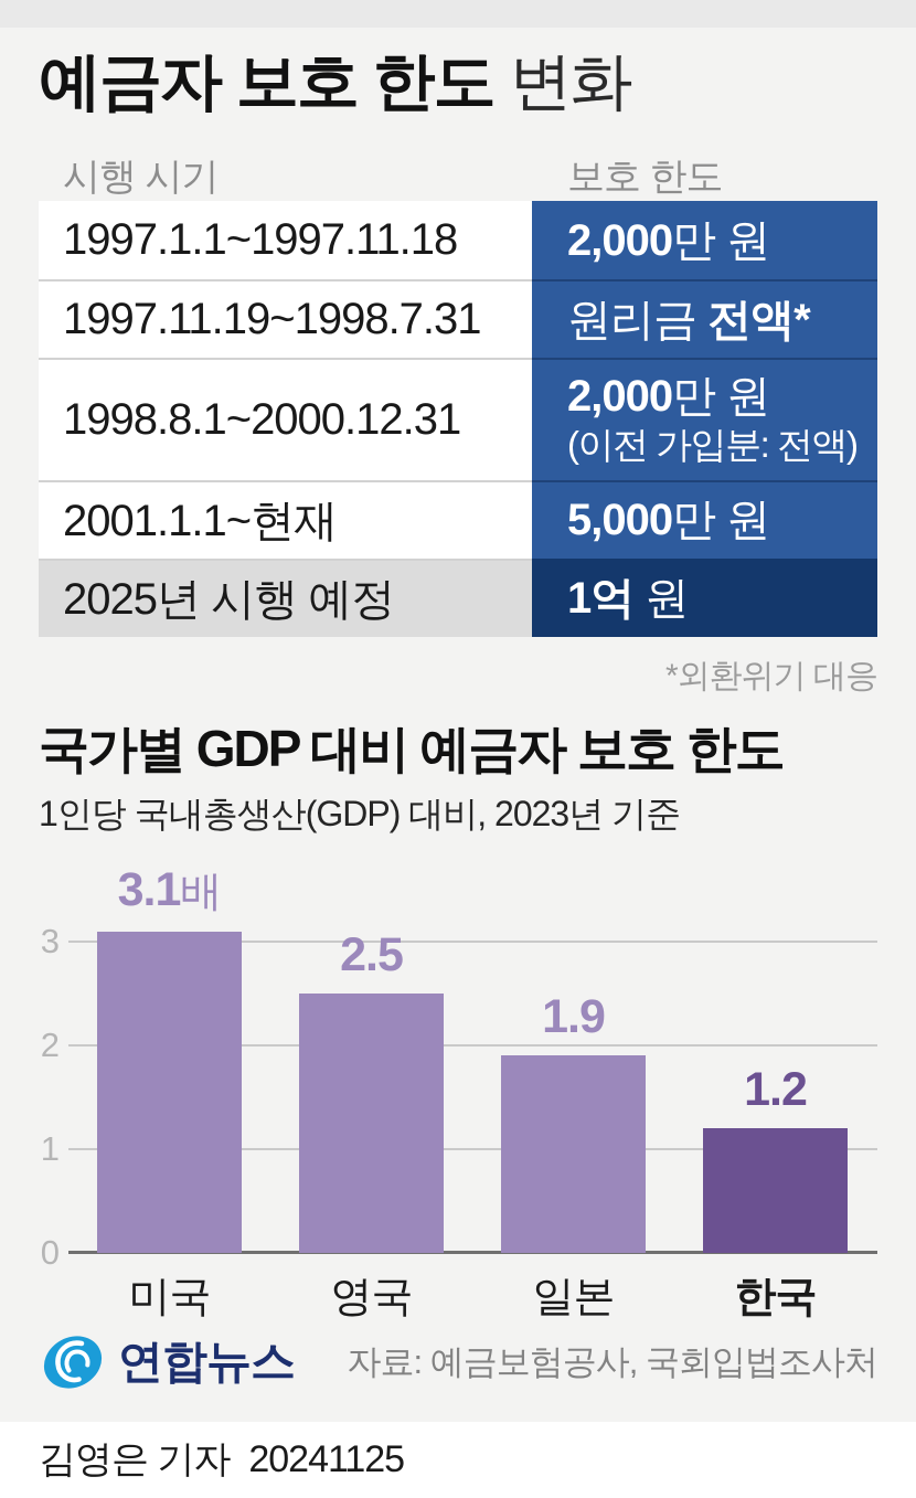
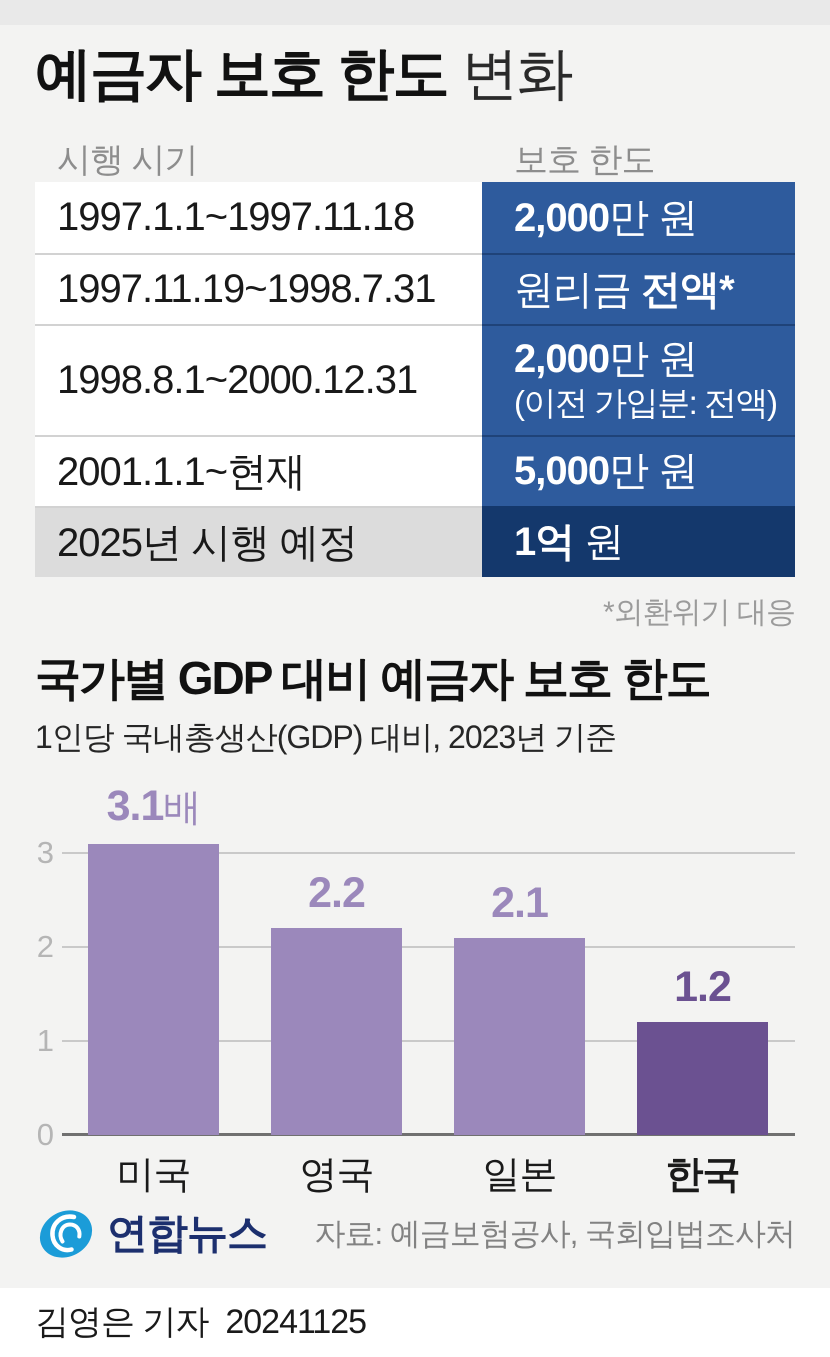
영국: 2.5 -> 2.2
일본: 1.9 -> 2.1
